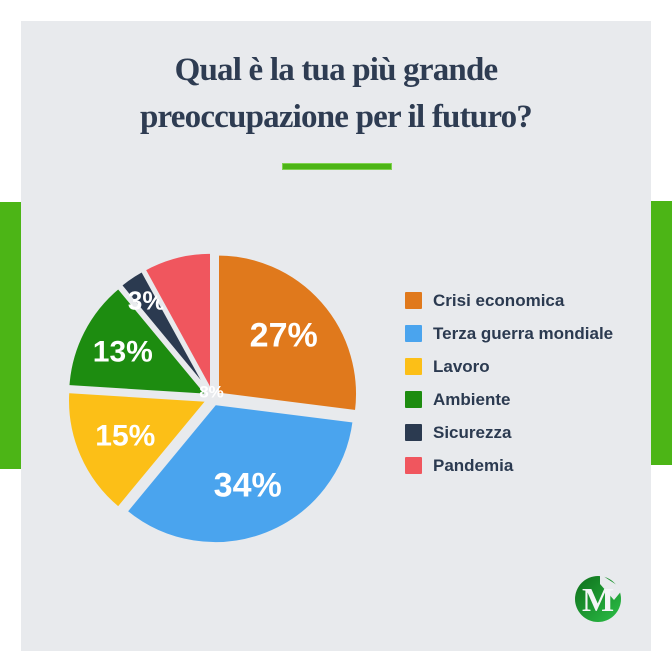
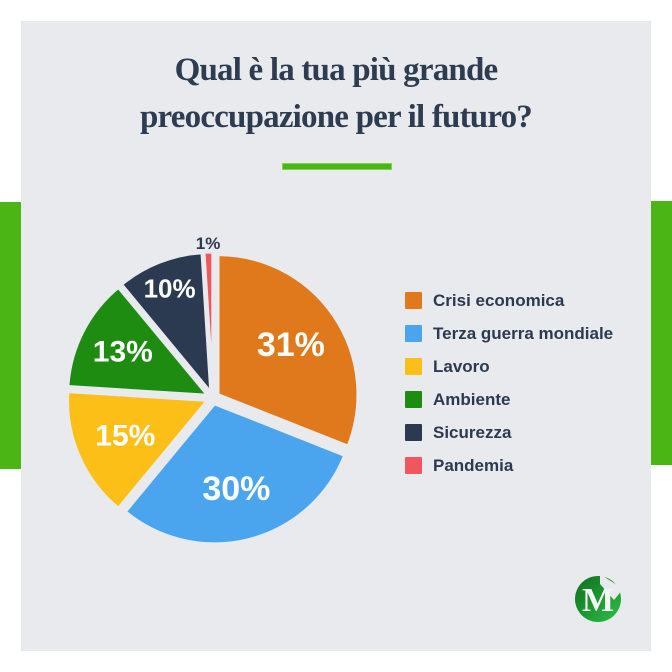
Crisi economica: 27% -> 31%
Terza guerra mondiale: 34% -> 30%
Sicurezza: 3% -> 10%
Pandemia: 8% -> 1%
